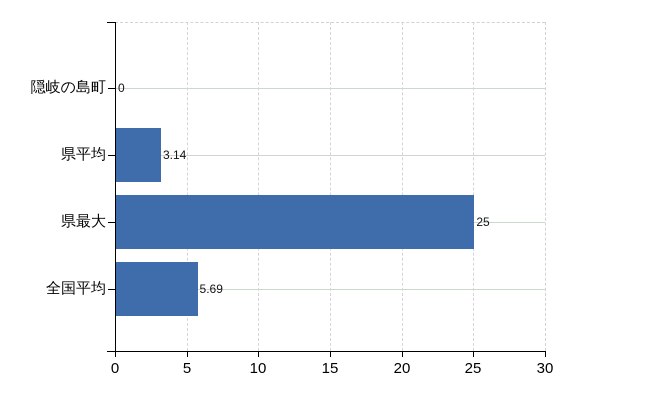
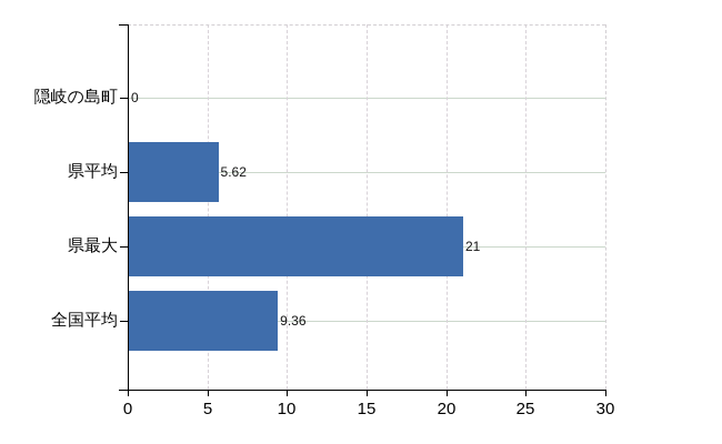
県平均: 3.14 -> 5.62
県最大: 25 -> 21
全国平均: 5.69 -> 9.36
